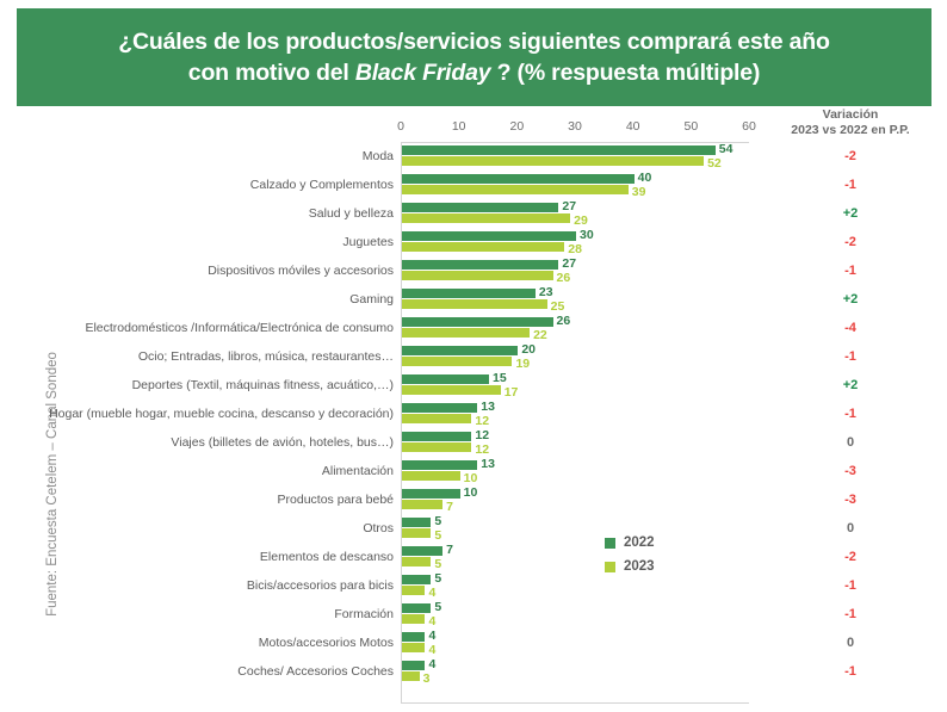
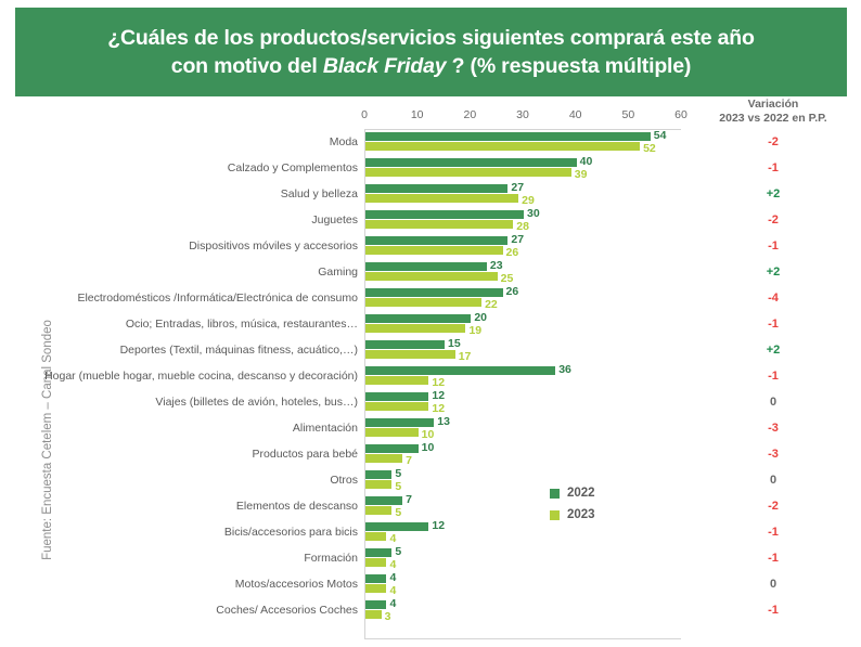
2022/Hogar (mueble hogar, mueble cocina, descanso y decoración): 13 -> 36
2022/Bicis/accesorios para bicis: 5 -> 12
